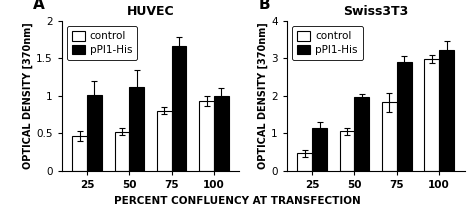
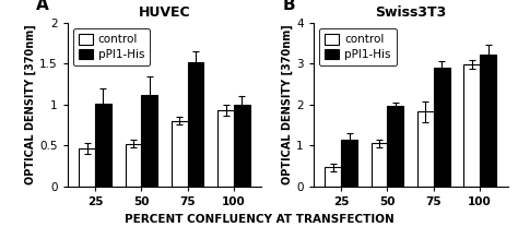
HUVEC/pPI1-His/75: 1.66 -> 1.52
